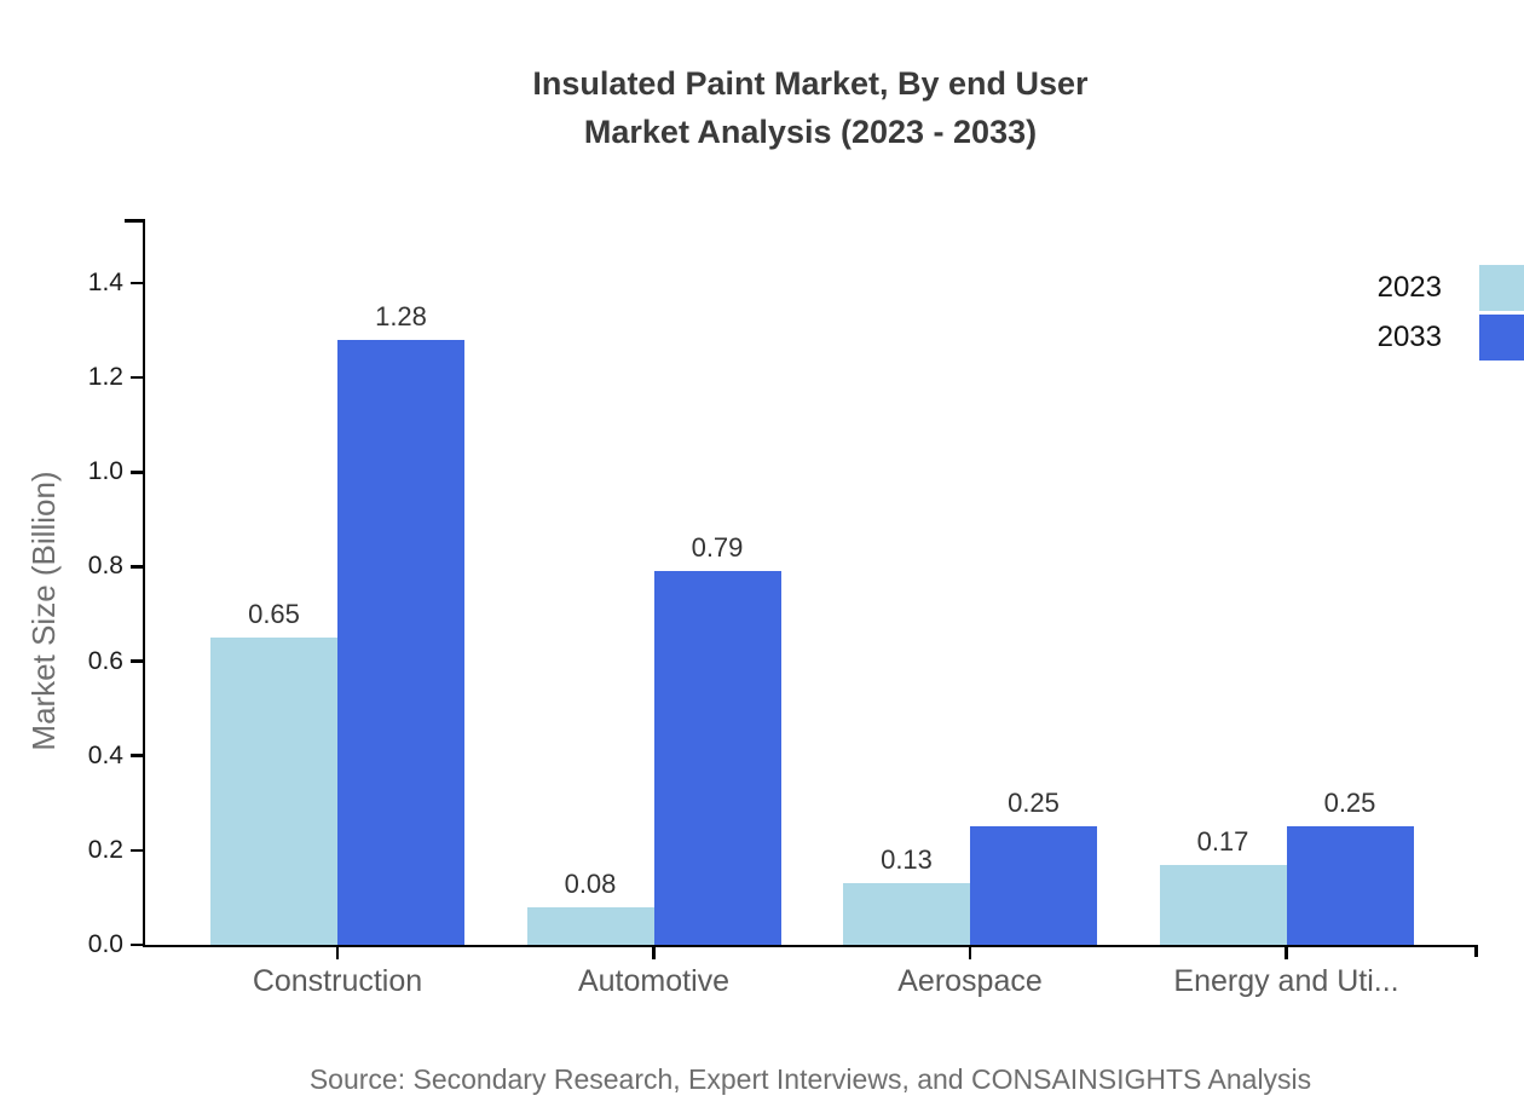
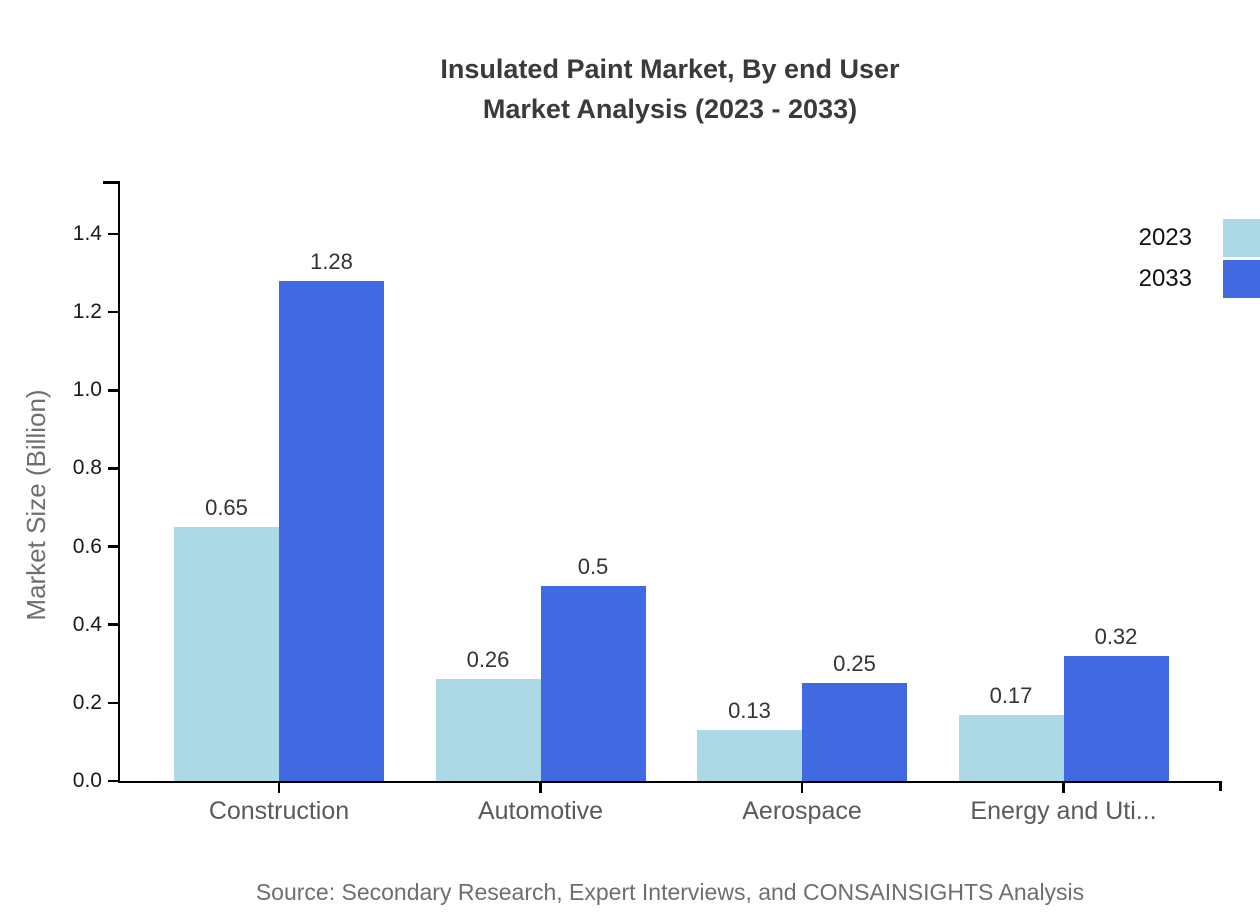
2023/Automotive: 0.08 -> 0.26
2033/Automotive: 0.79 -> 0.5
2033/Energy and Uti...: 0.25 -> 0.32
